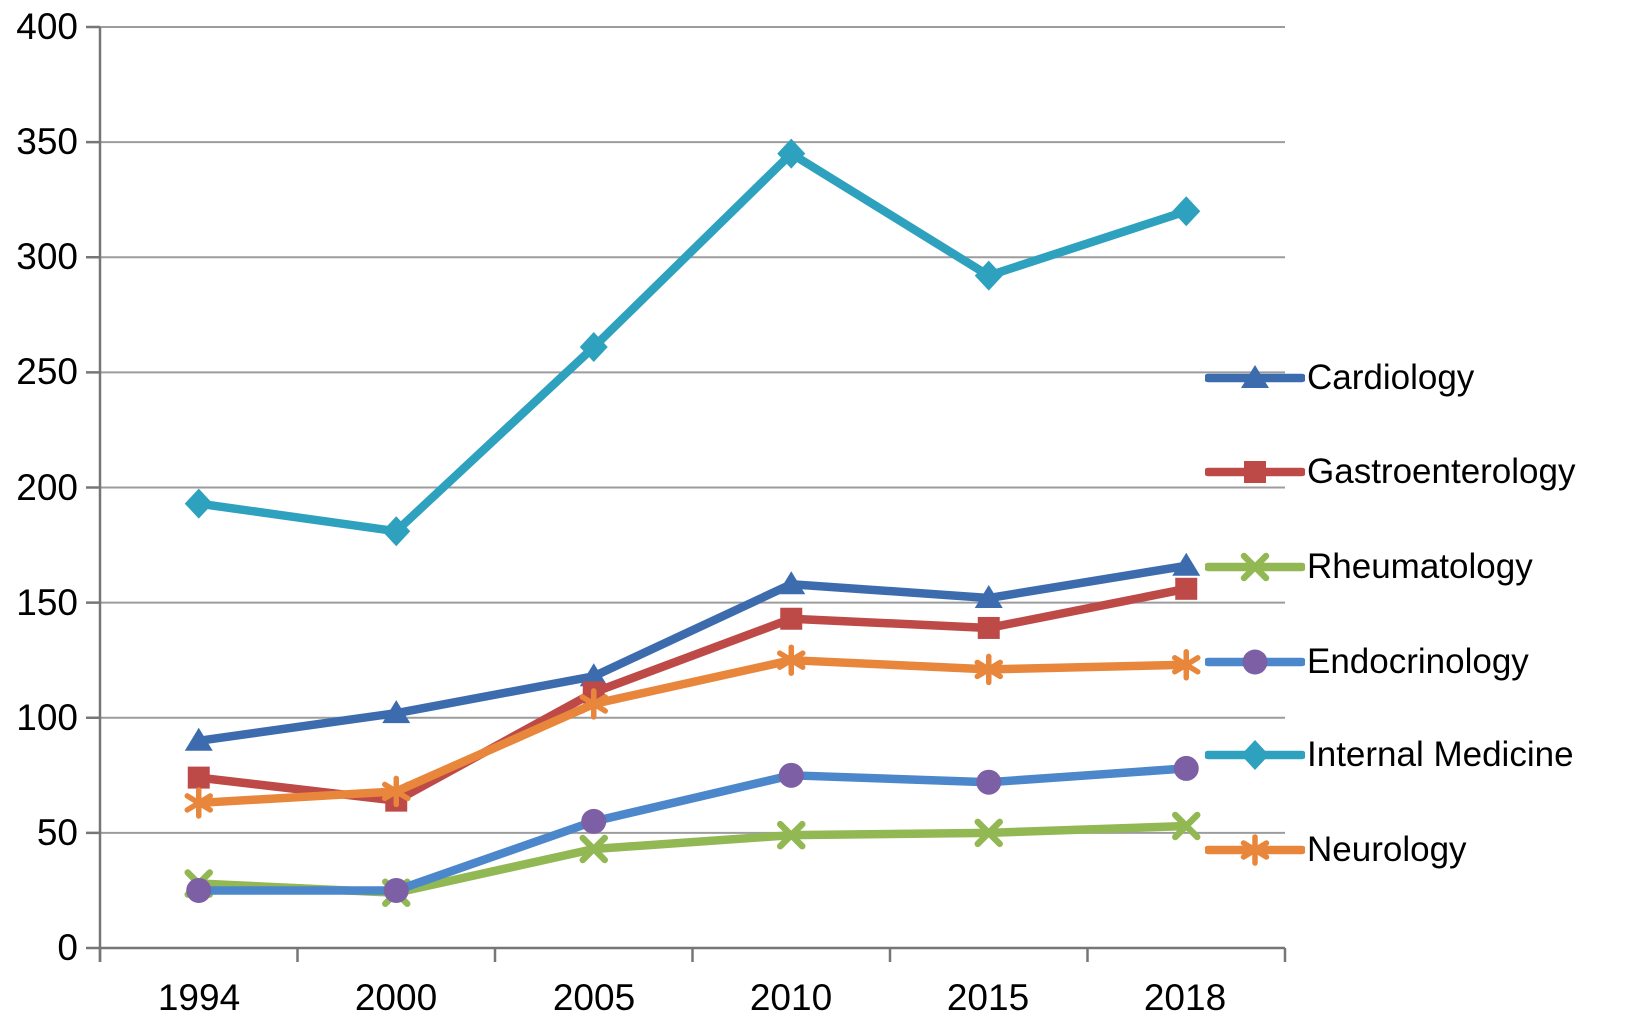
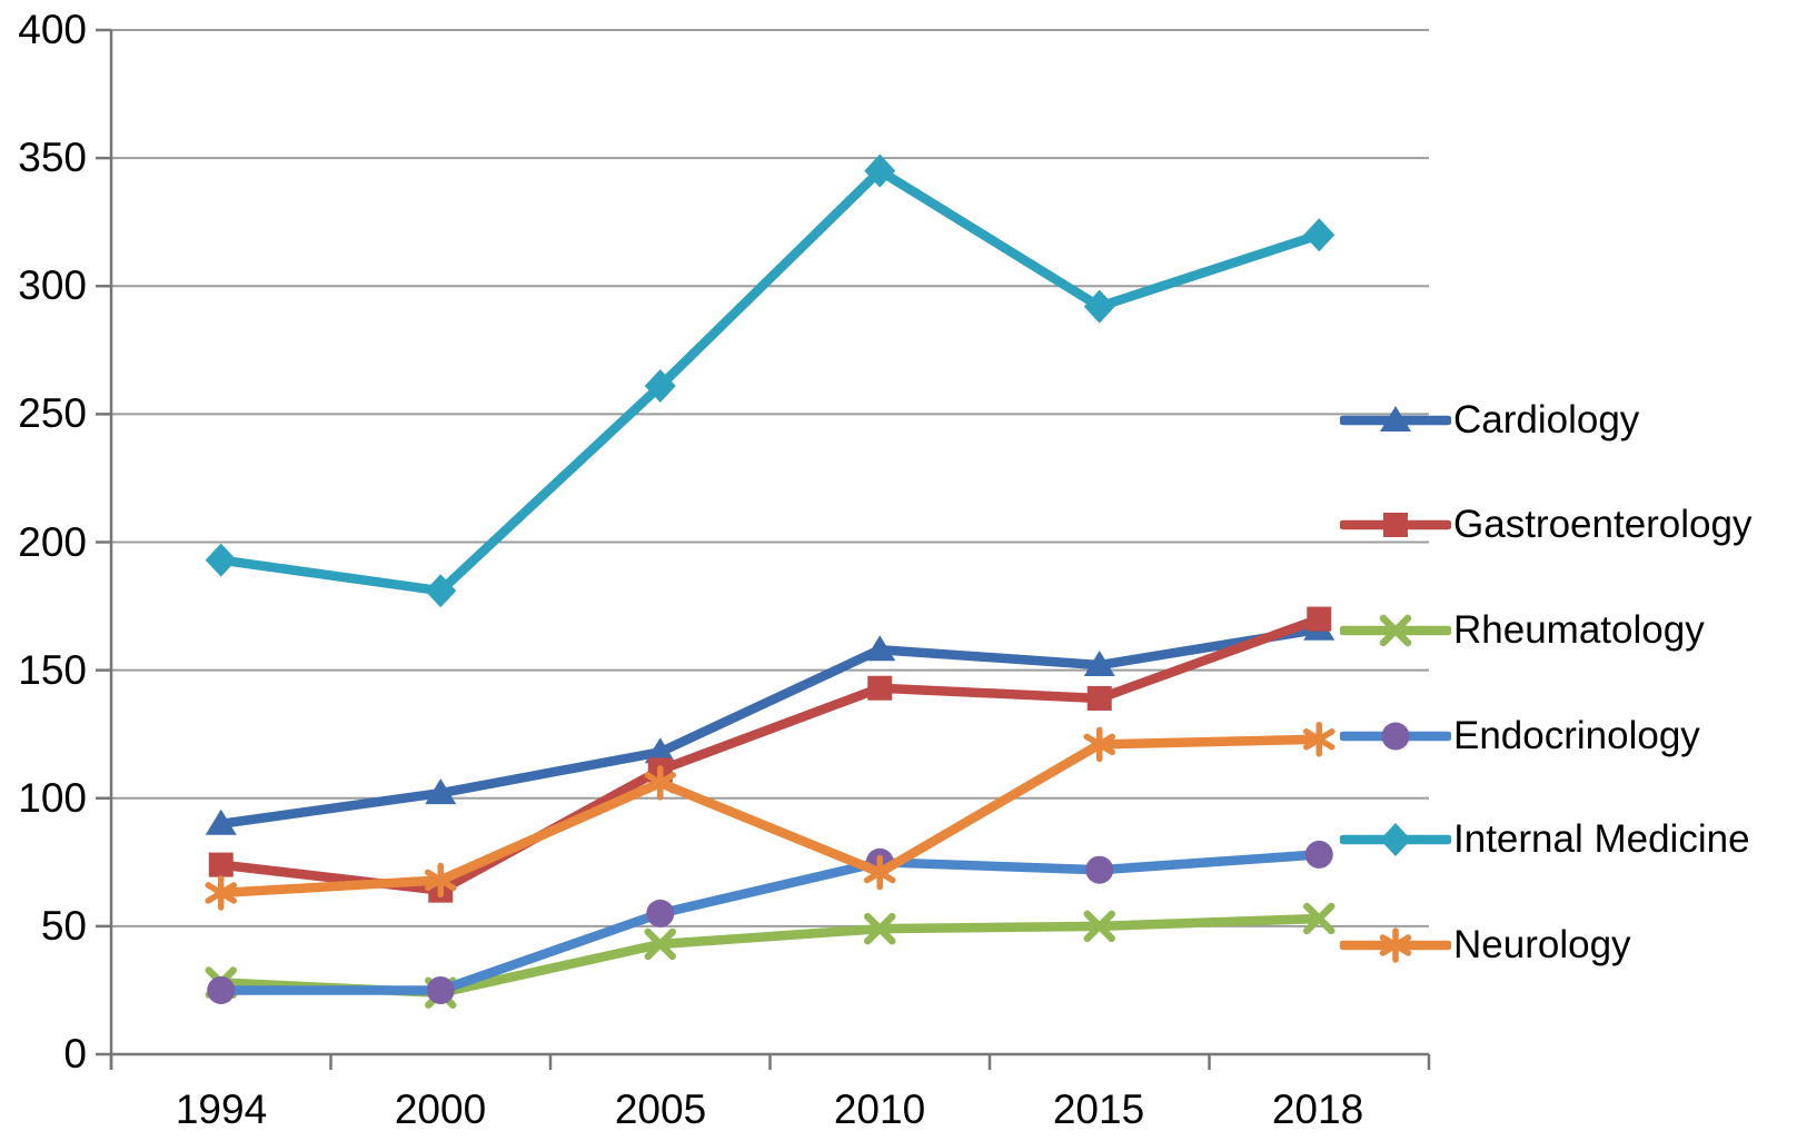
Neurology/2010: 125 -> 71
Gastroenterology/2018: 156 -> 170
